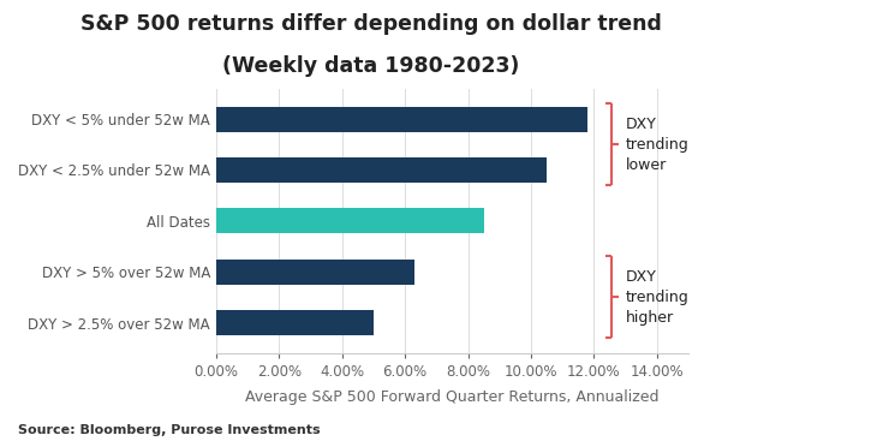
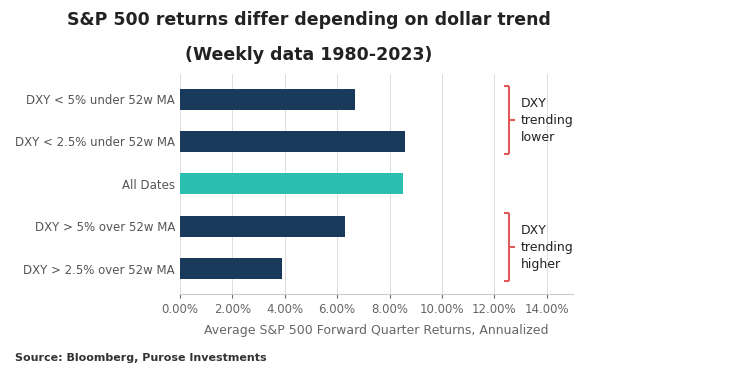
DXY < 5% under 52w MA: 11.8% -> 6.7%
DXY < 2.5% under 52w MA: 10.5% -> 8.6%
DXY > 2.5% over 52w MA: 5.0% -> 3.9%
